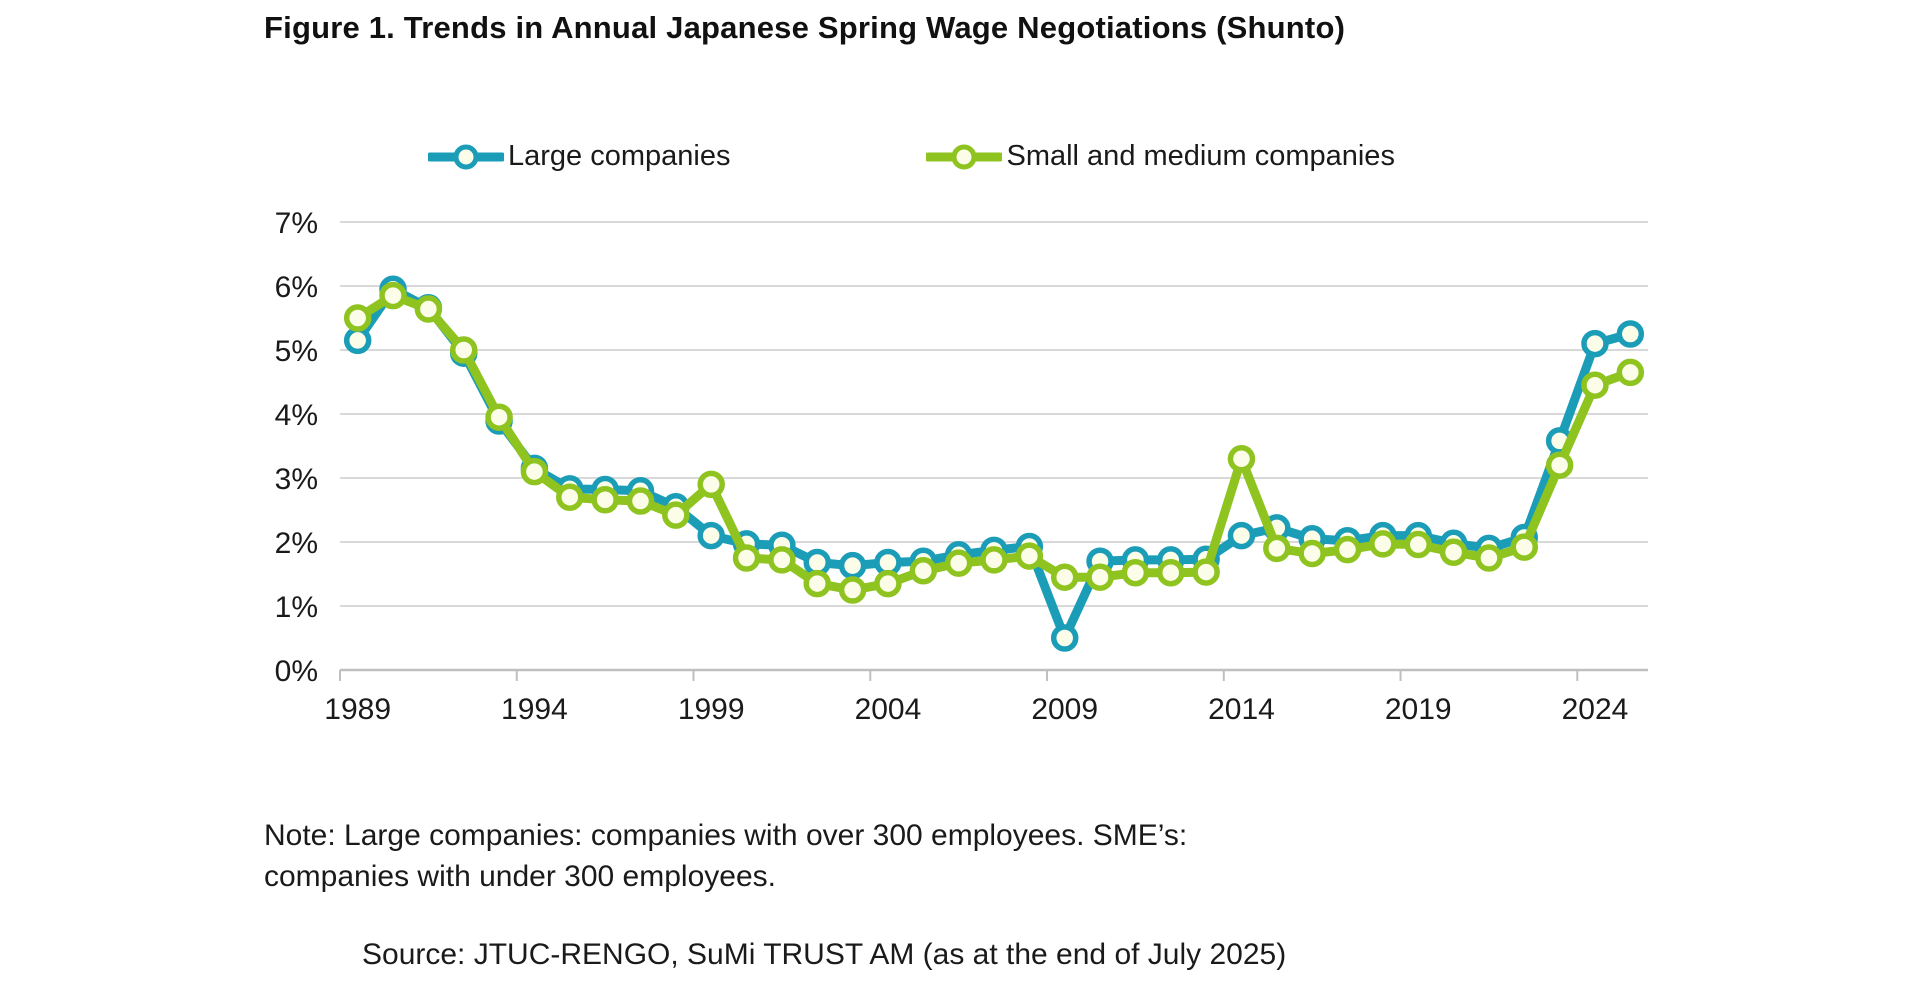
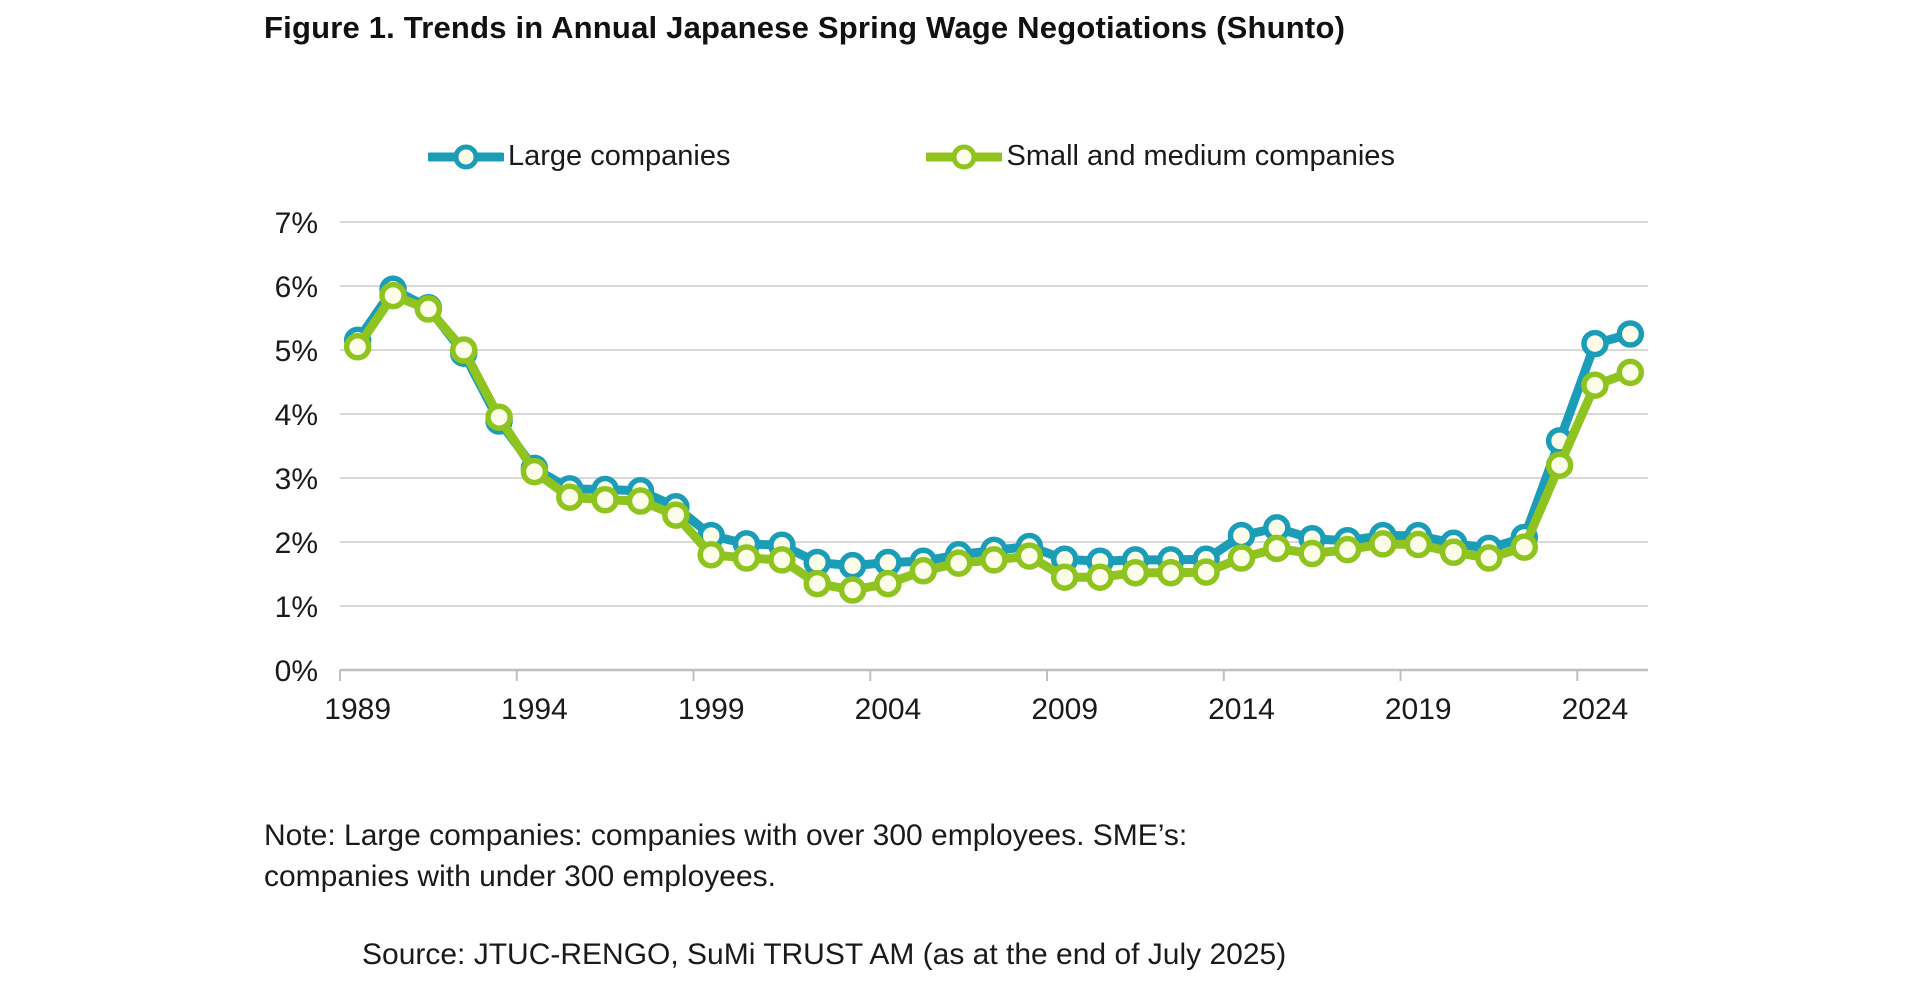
Small and medium companies/1989: 5.5% -> 5.0%
Small and medium companies/1999: 2.9% -> 1.8%
Large companies/2009: 0.5% -> 1.7%
Small and medium companies/2014: 3.3% -> 1.8%
